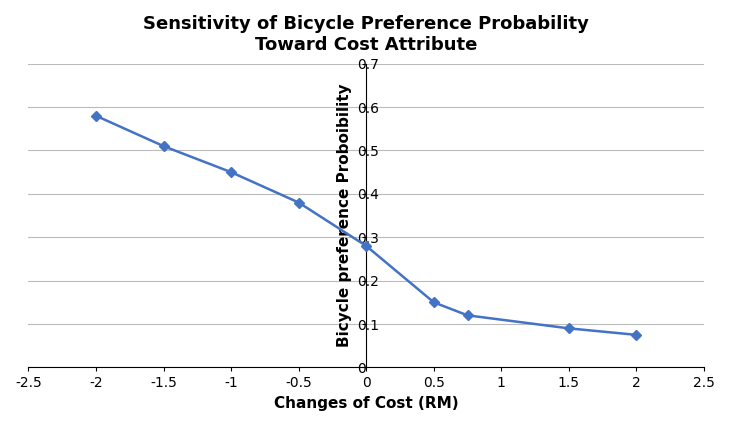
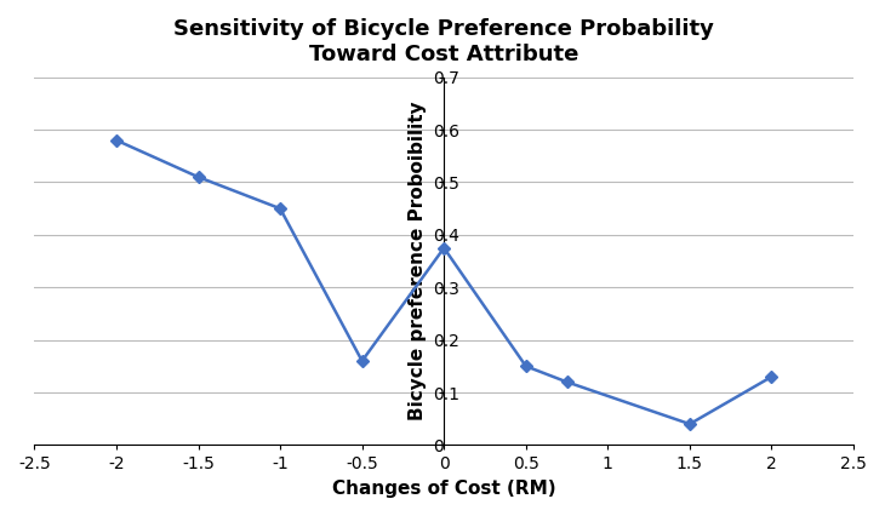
-0.5: 0.380 -> 0.160
0: 0.280 -> 0.375
1.5: 0.090 -> 0.040
2: 0.075 -> 0.130
